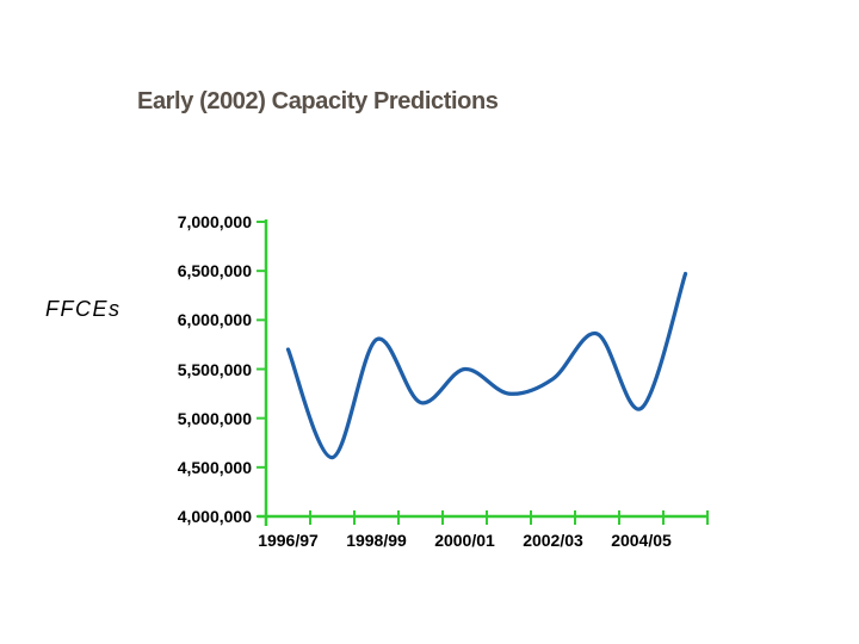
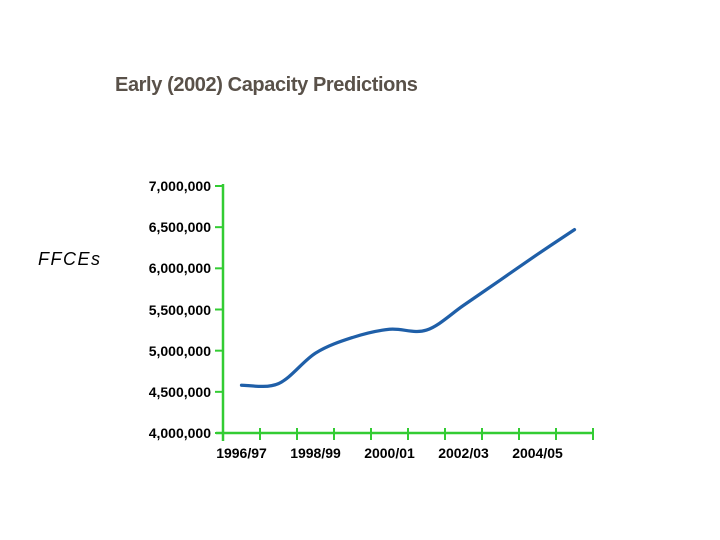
1996/97: 5700000 -> 4600000
1998/99: 5800000 -> 5000000
2000/01: 5500000 -> 5300000
2002/03: 5400000 -> 5600000
2004/05: 5100000 -> 6200000
